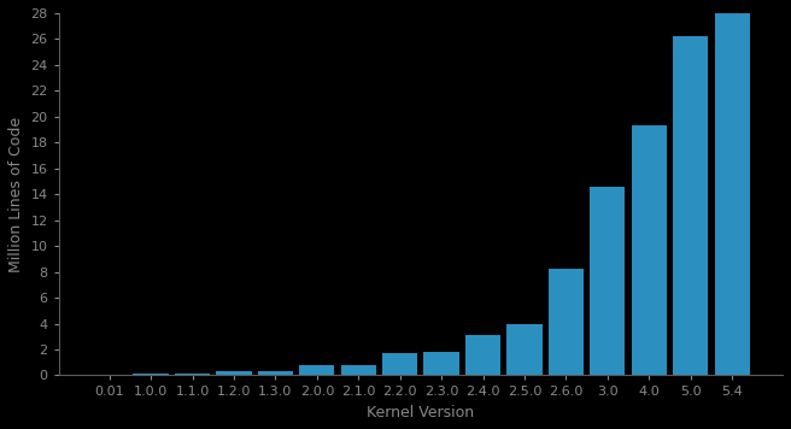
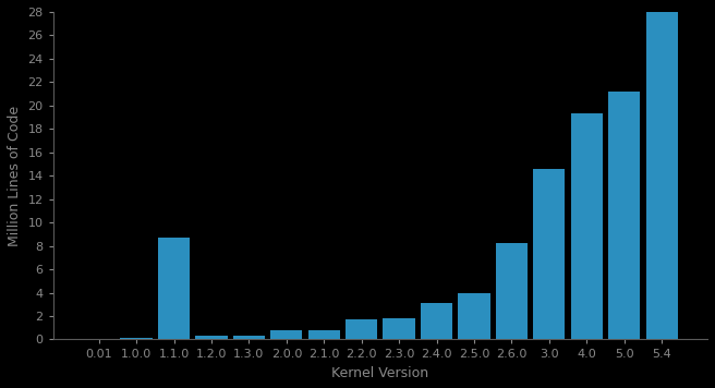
1.1.0: 0.2 -> 8.7
5.0: 26.2 -> 21.2
